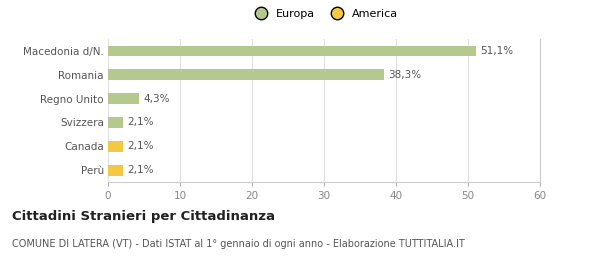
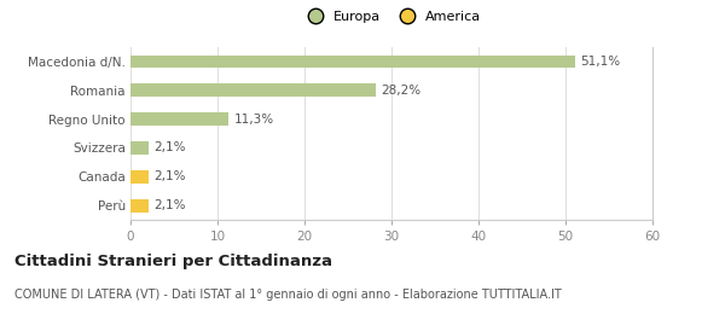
Romania: 38,3% -> 28,2%
Regno Unito: 4,3% -> 11,3%
